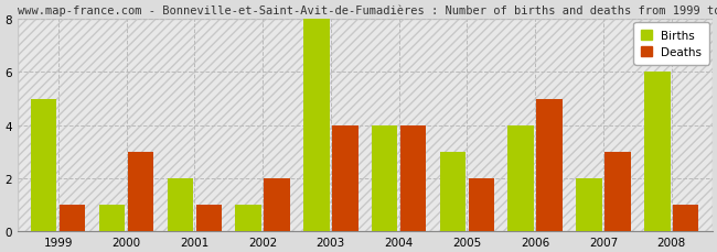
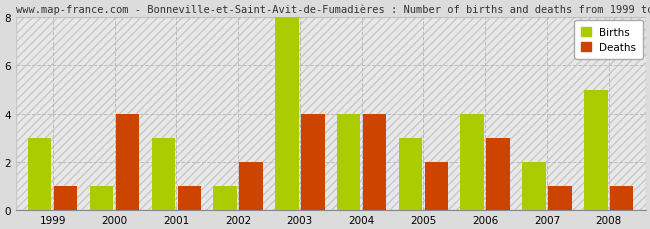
Births/1999: 5 -> 3
Deaths/2000: 3 -> 4
Births/2001: 2 -> 3
Deaths/2006: 5 -> 3
Deaths/2007: 3 -> 1
Births/2008: 6 -> 5
